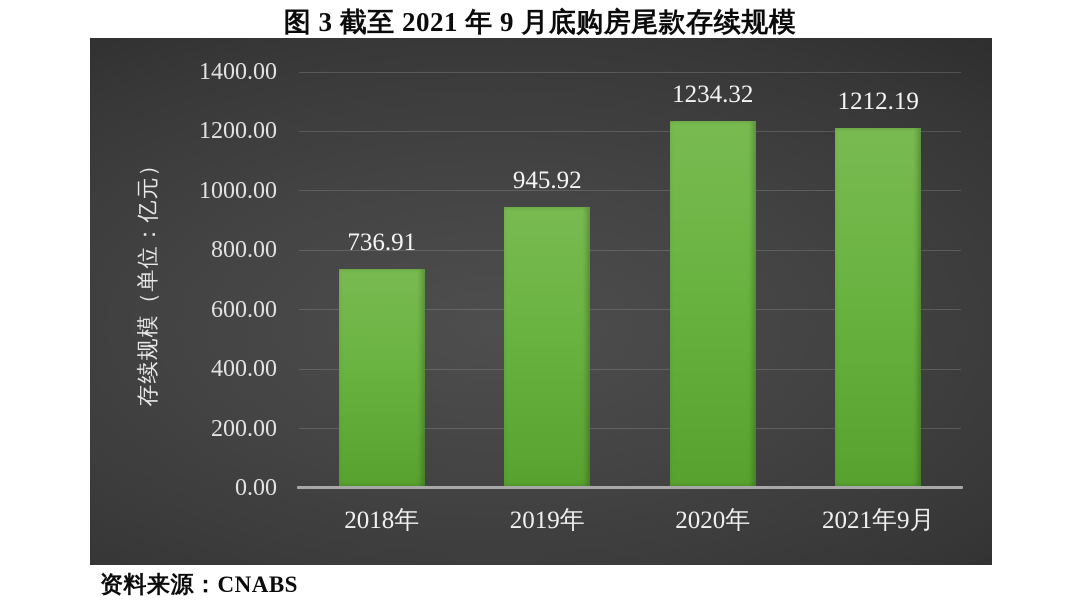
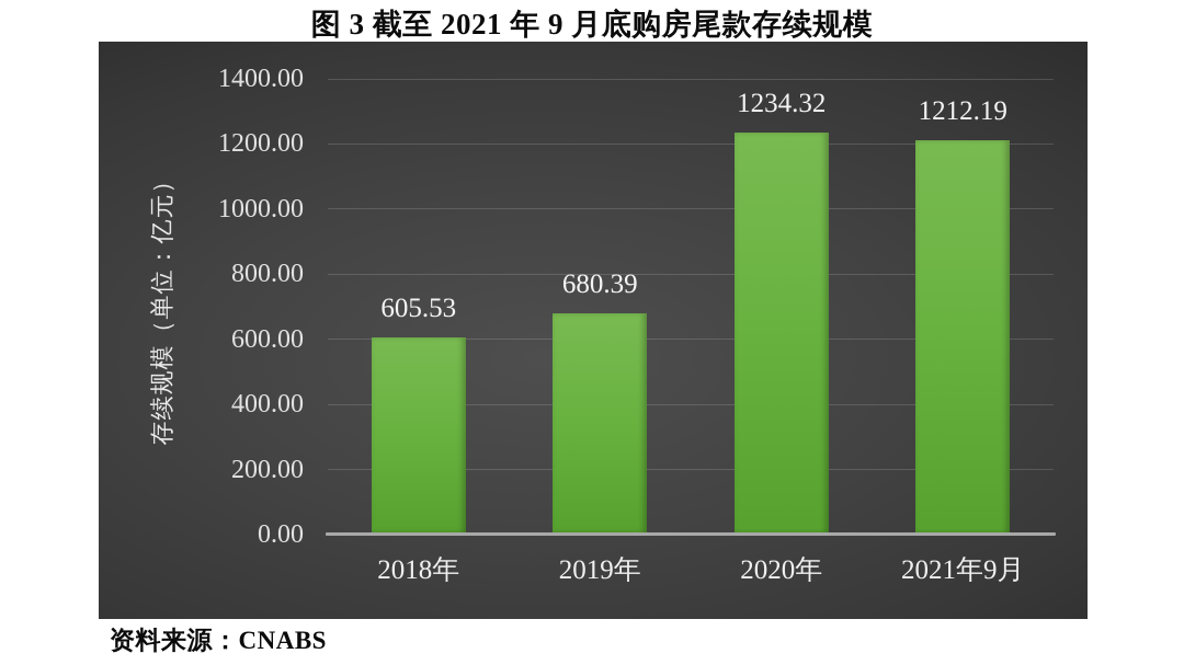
2018年: 736.91 -> 605.53
2019年: 945.92 -> 680.39
